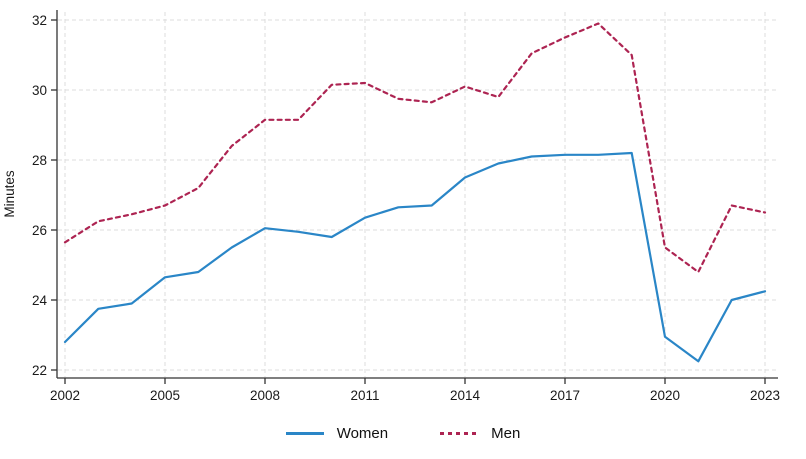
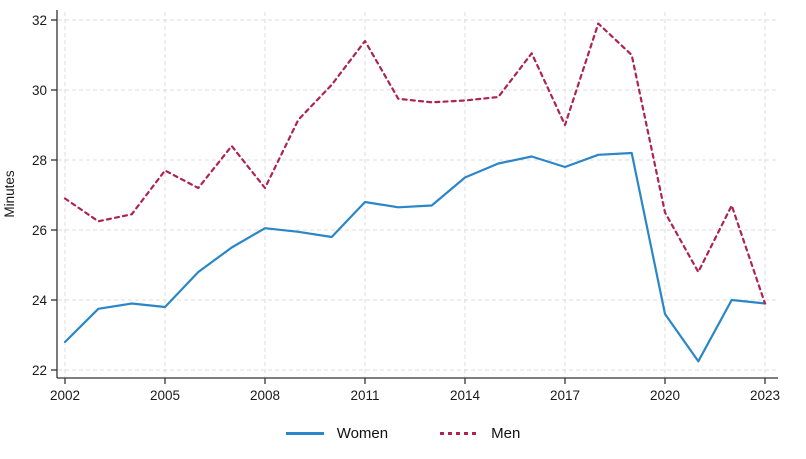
Men/2002: 25.6 -> 26.9
Women/2005: 24.6 -> 23.8
Men/2005: 26.7 -> 27.7
Men/2008: 29.1 -> 27.2
Women/2011: 26.4 -> 26.8
Men/2011: 30.2 -> 31.4
Men/2014: 30.1 -> 29.7
Women/2017: 28.1 -> 27.8
Men/2017: 31.5 -> 29.0
Women/2020: 22.9 -> 23.6
Men/2020: 25.5 -> 26.5
Women/2023: 24.2 -> 23.9
Men/2023: 26.5 -> 23.9
